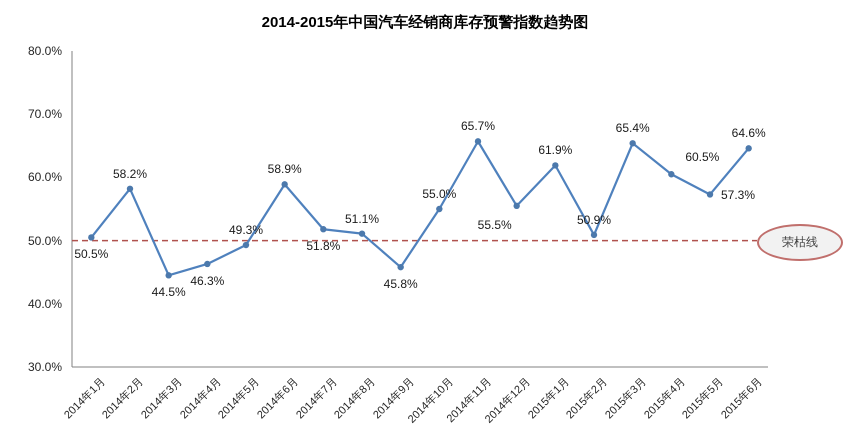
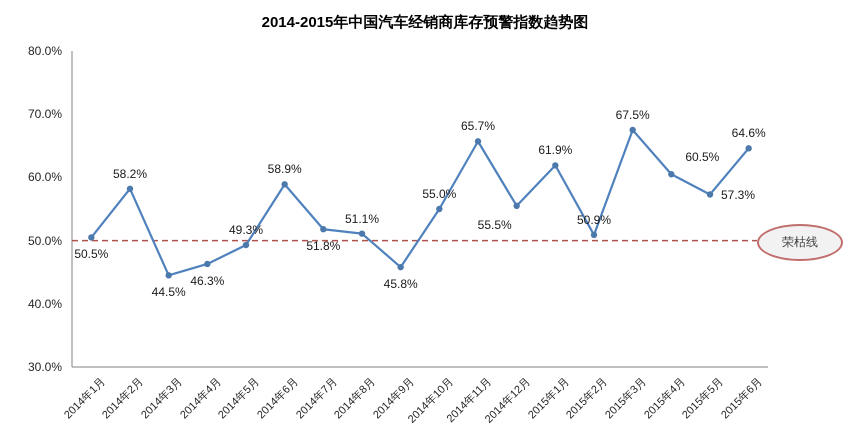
2015年3月: 65.4% -> 67.5%
